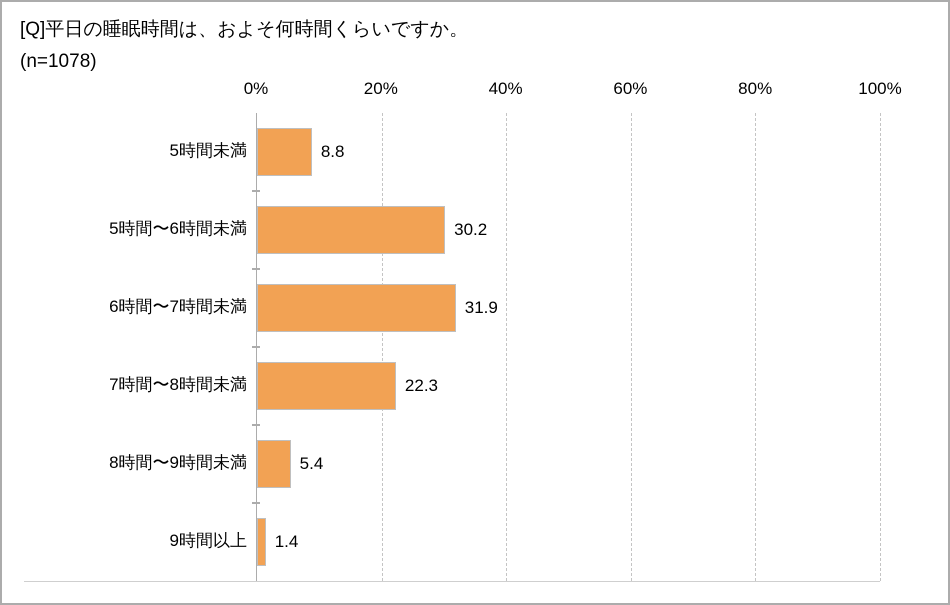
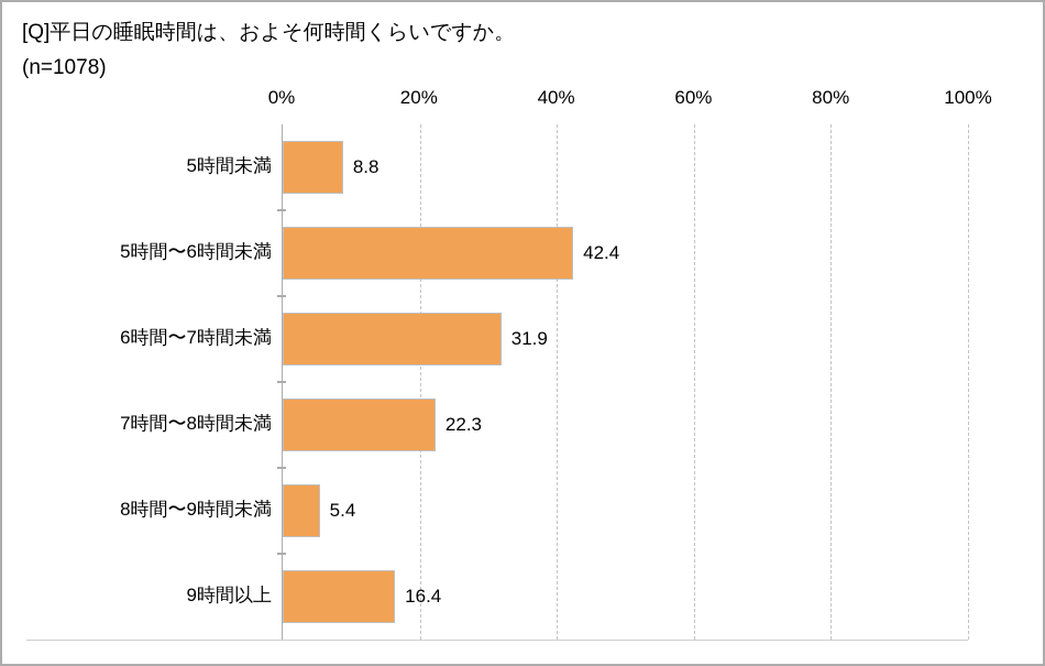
5時間〜6時間未満: 30.2 -> 42.4
9時間以上: 1.4 -> 16.4
